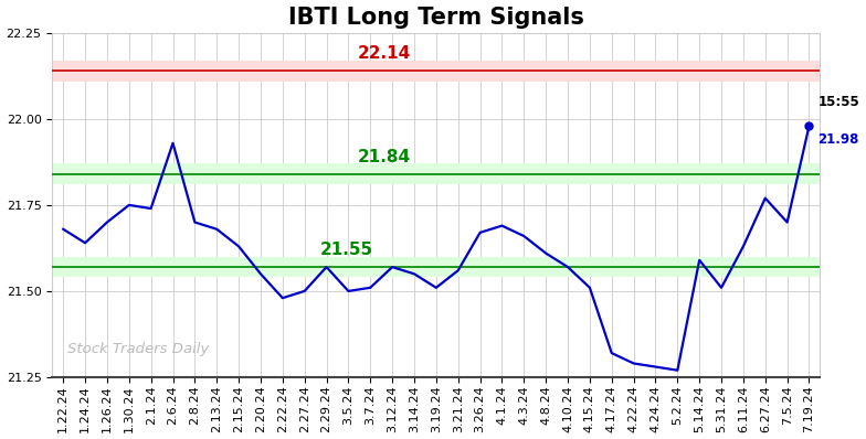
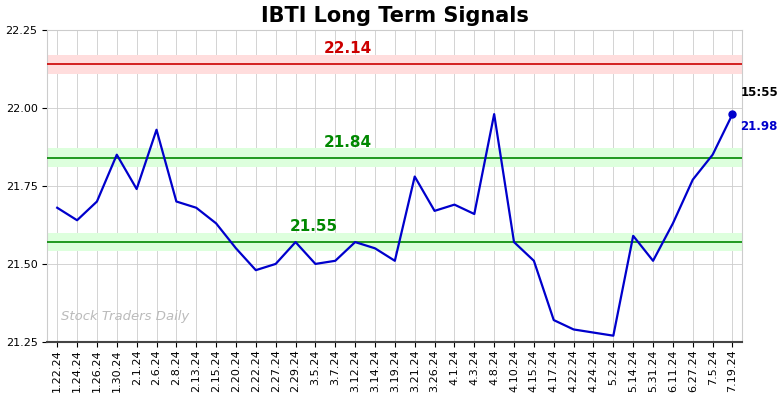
1.30.24: 21.75 -> 21.85
3.21.24: 21.56 -> 21.78
4.8.24: 21.61 -> 21.98
7.5.24: 21.70 -> 21.85
